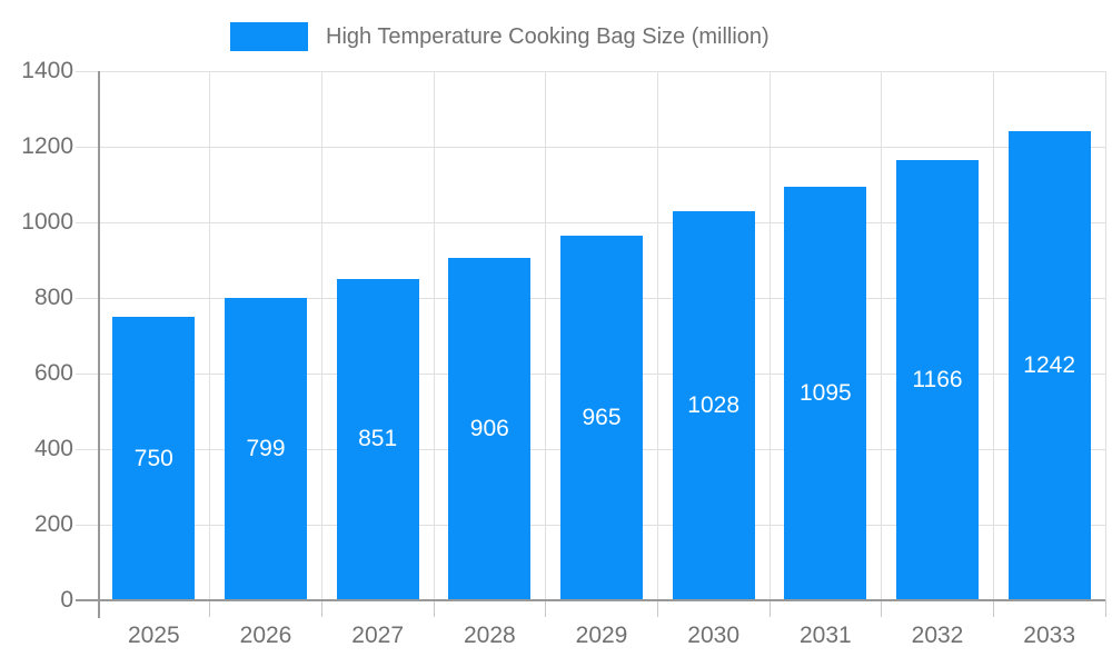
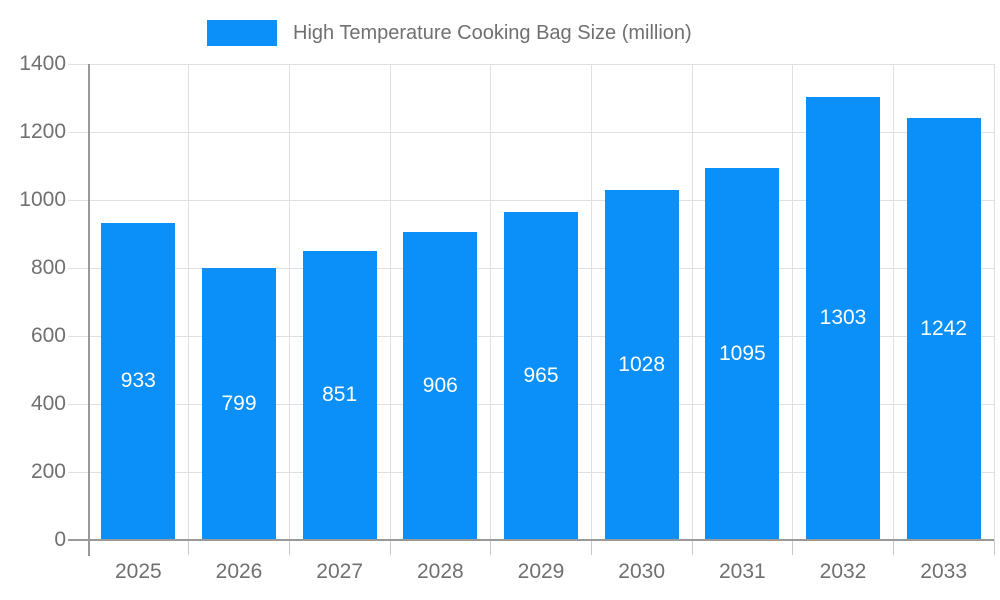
2025: 750 -> 933
2032: 1166 -> 1303
